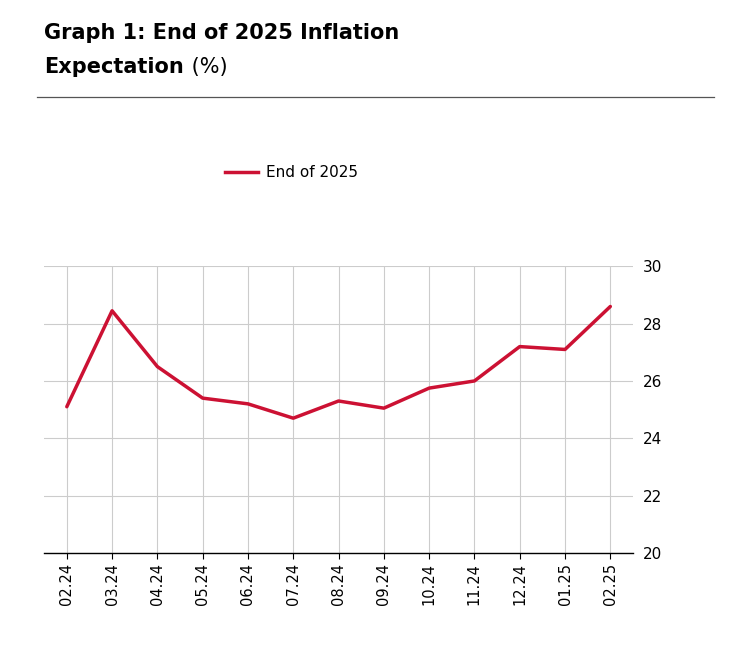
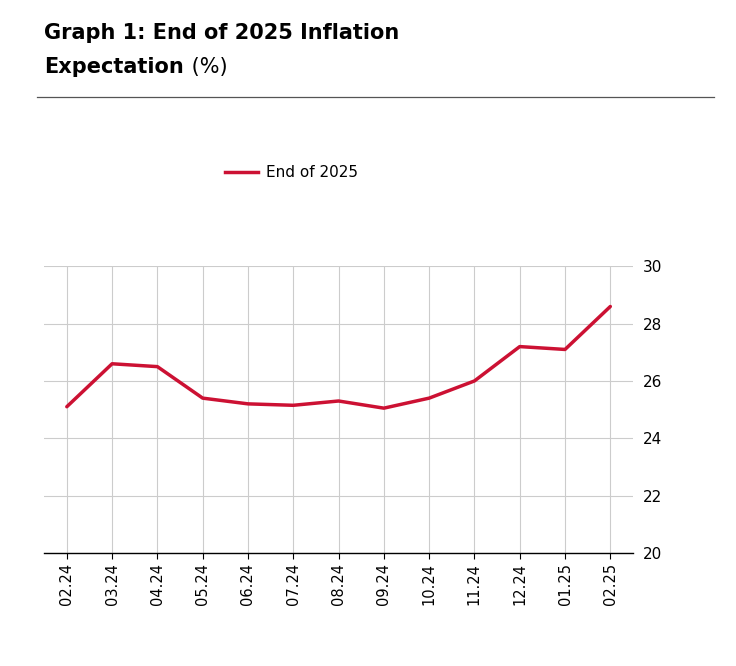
03.24: 28.45 -> 26.60
07.24: 24.70 -> 25.15
10.24: 25.75 -> 25.40
